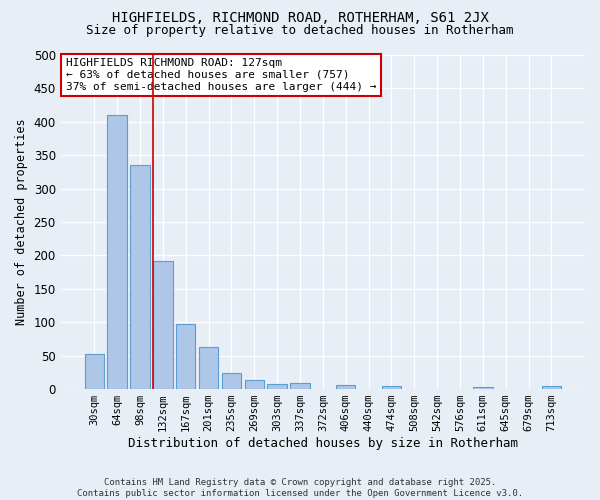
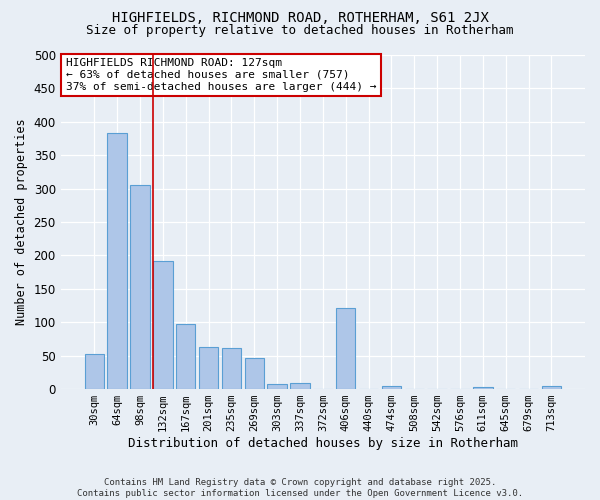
64sqm: 410 -> 384
98sqm: 335 -> 306
235sqm: 24 -> 62
269sqm: 13 -> 46
406sqm: 6 -> 122
